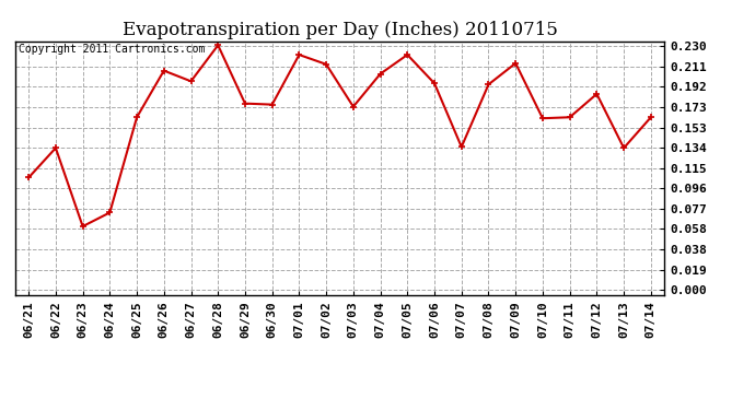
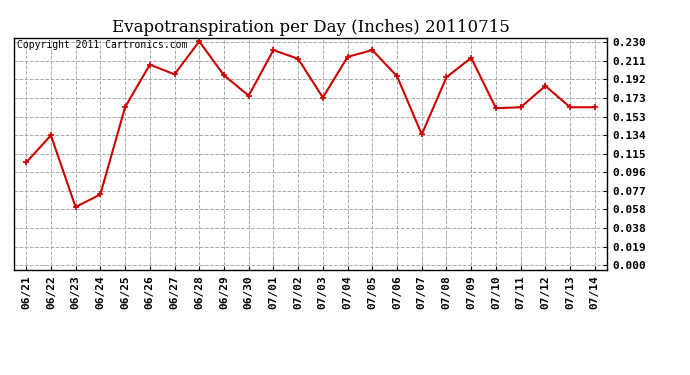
06/29: 0.176 -> 0.196
07/04: 0.204 -> 0.215
07/13: 0.134 -> 0.163
